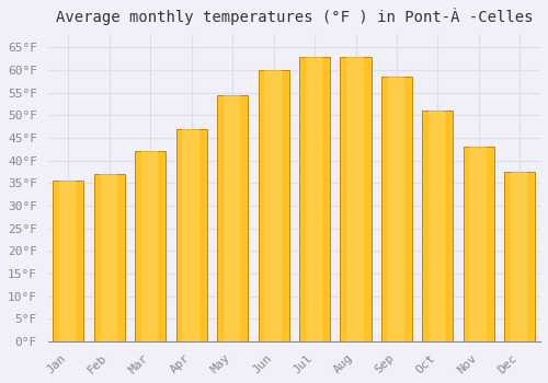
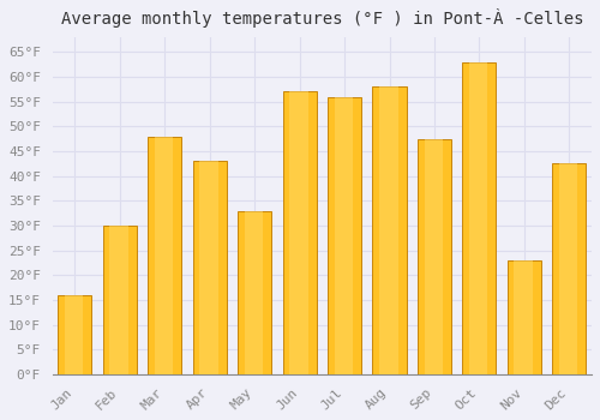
Jan: 35.5°F -> 16.0°F
Feb: 37.0°F -> 30.0°F
Mar: 42.0°F -> 48.0°F
Apr: 47.0°F -> 43.0°F
May: 54.5°F -> 33.0°F
Jun: 60.0°F -> 57.0°F
Jul: 63.0°F -> 56.0°F
Aug: 63.0°F -> 58.0°F
Sep: 58.5°F -> 47.5°F
Oct: 51.0°F -> 63.0°F
Nov: 43.0°F -> 23.0°F
Dec: 37.5°F -> 42.5°F
